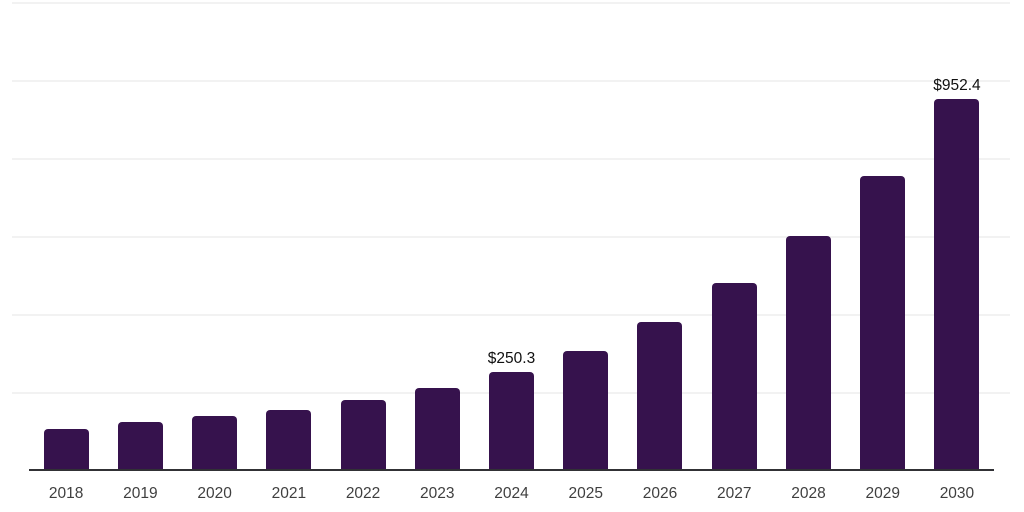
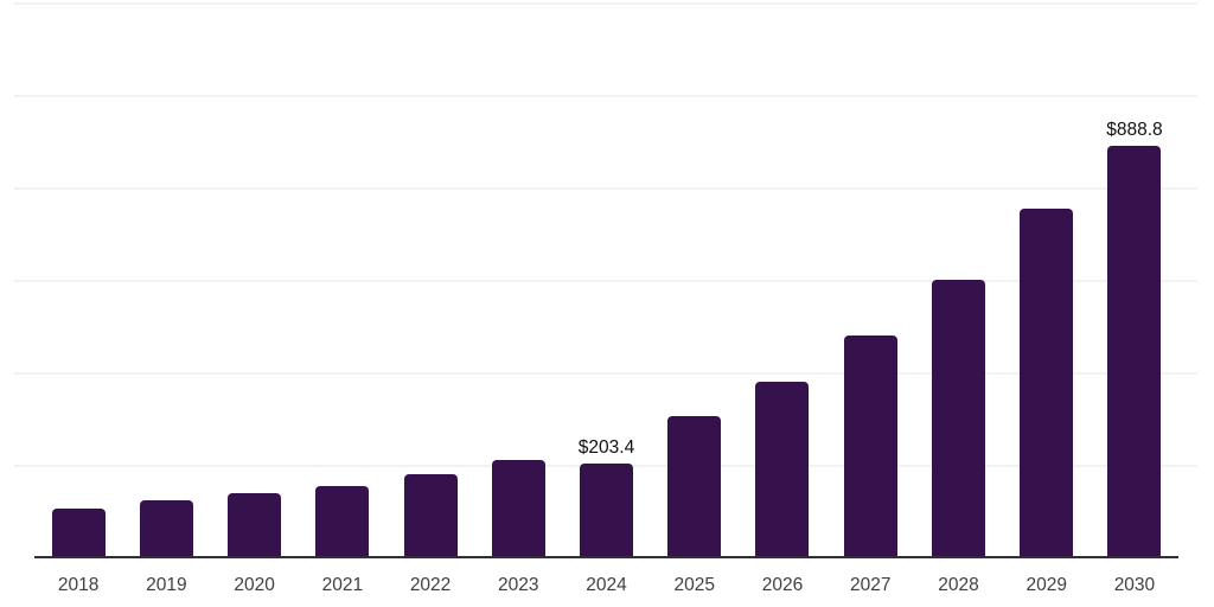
2024: $250.3 -> $203.4
2030: $952.4 -> $888.8
